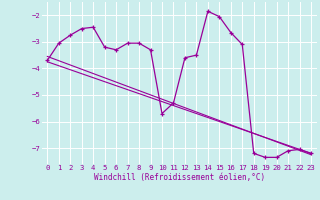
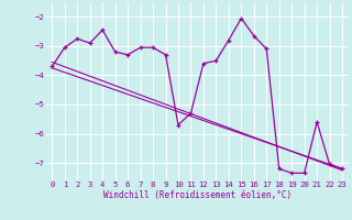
3: -2.50 -> -2.90
14: -1.85 -> -2.80
21: -7.10 -> -5.60
